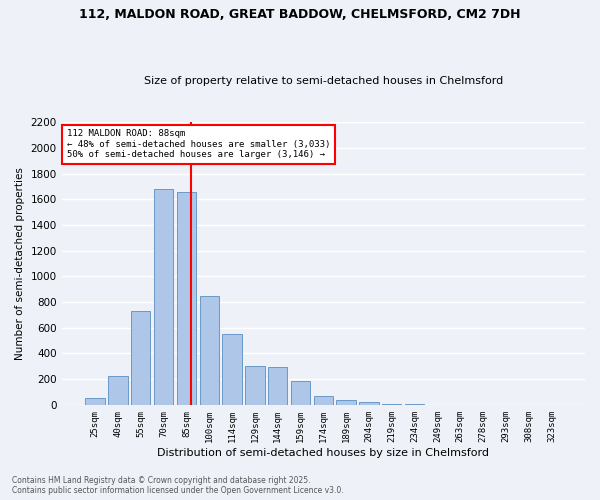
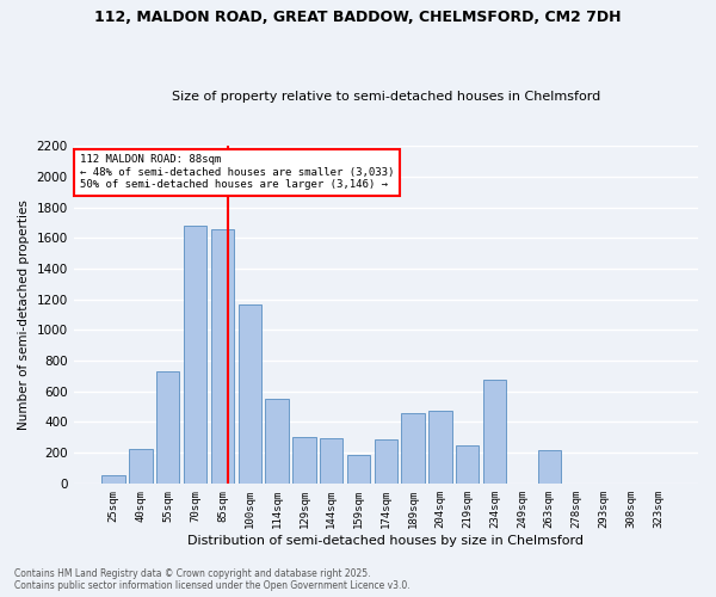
100sqm: 840 -> 1170
174sqm: 60 -> 290
189sqm: 40 -> 460
204sqm: 20 -> 470
219sqm: 10 -> 250
234sqm: 0 -> 680
263sqm: 0 -> 220
